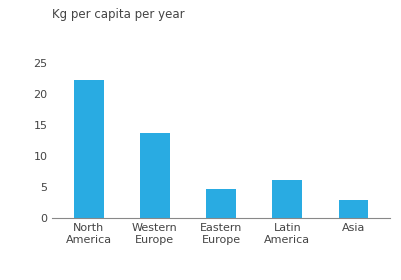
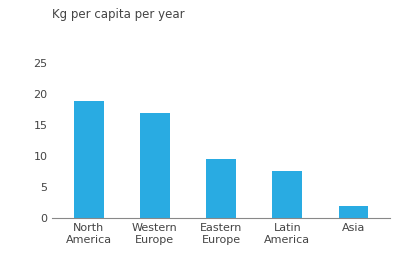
North America: 22.2 -> 18.8
Western Europe: 13.8 -> 17.0
Eastern Europe: 4.8 -> 9.6
Latin America: 6.1 -> 7.6
Asia: 3.0 -> 2.0
